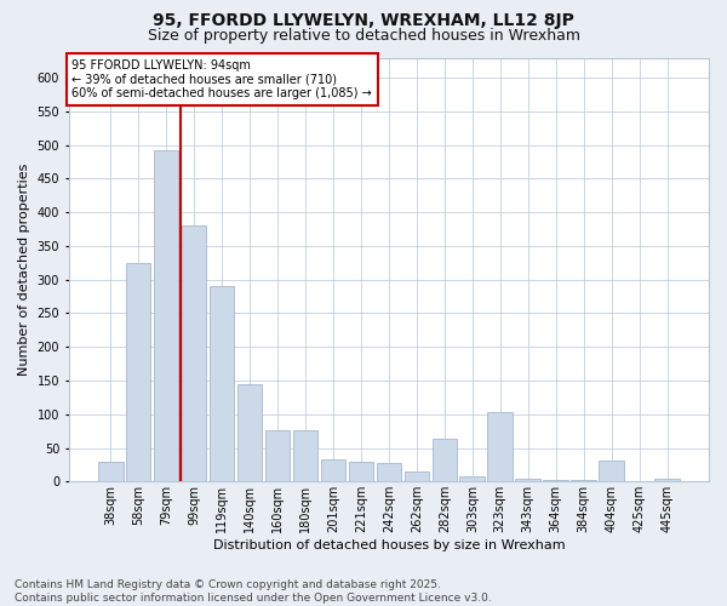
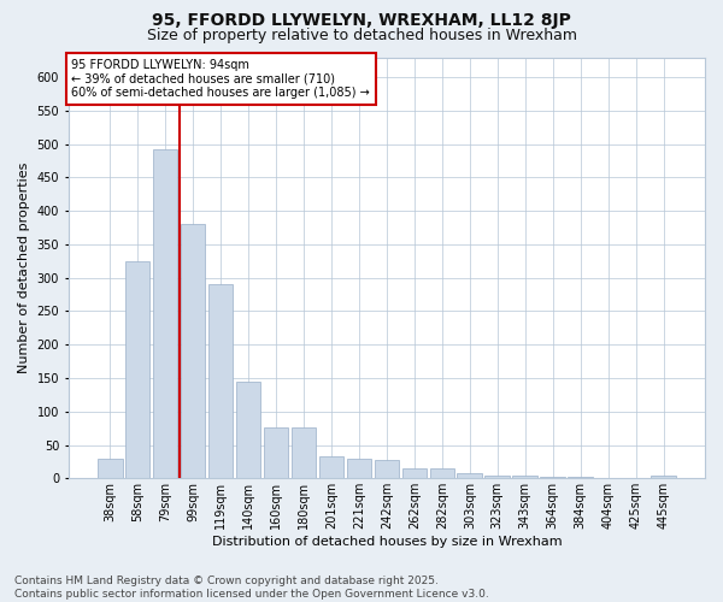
282sqm: 64 -> 15
323sqm: 104 -> 5
404sqm: 32 -> 1
